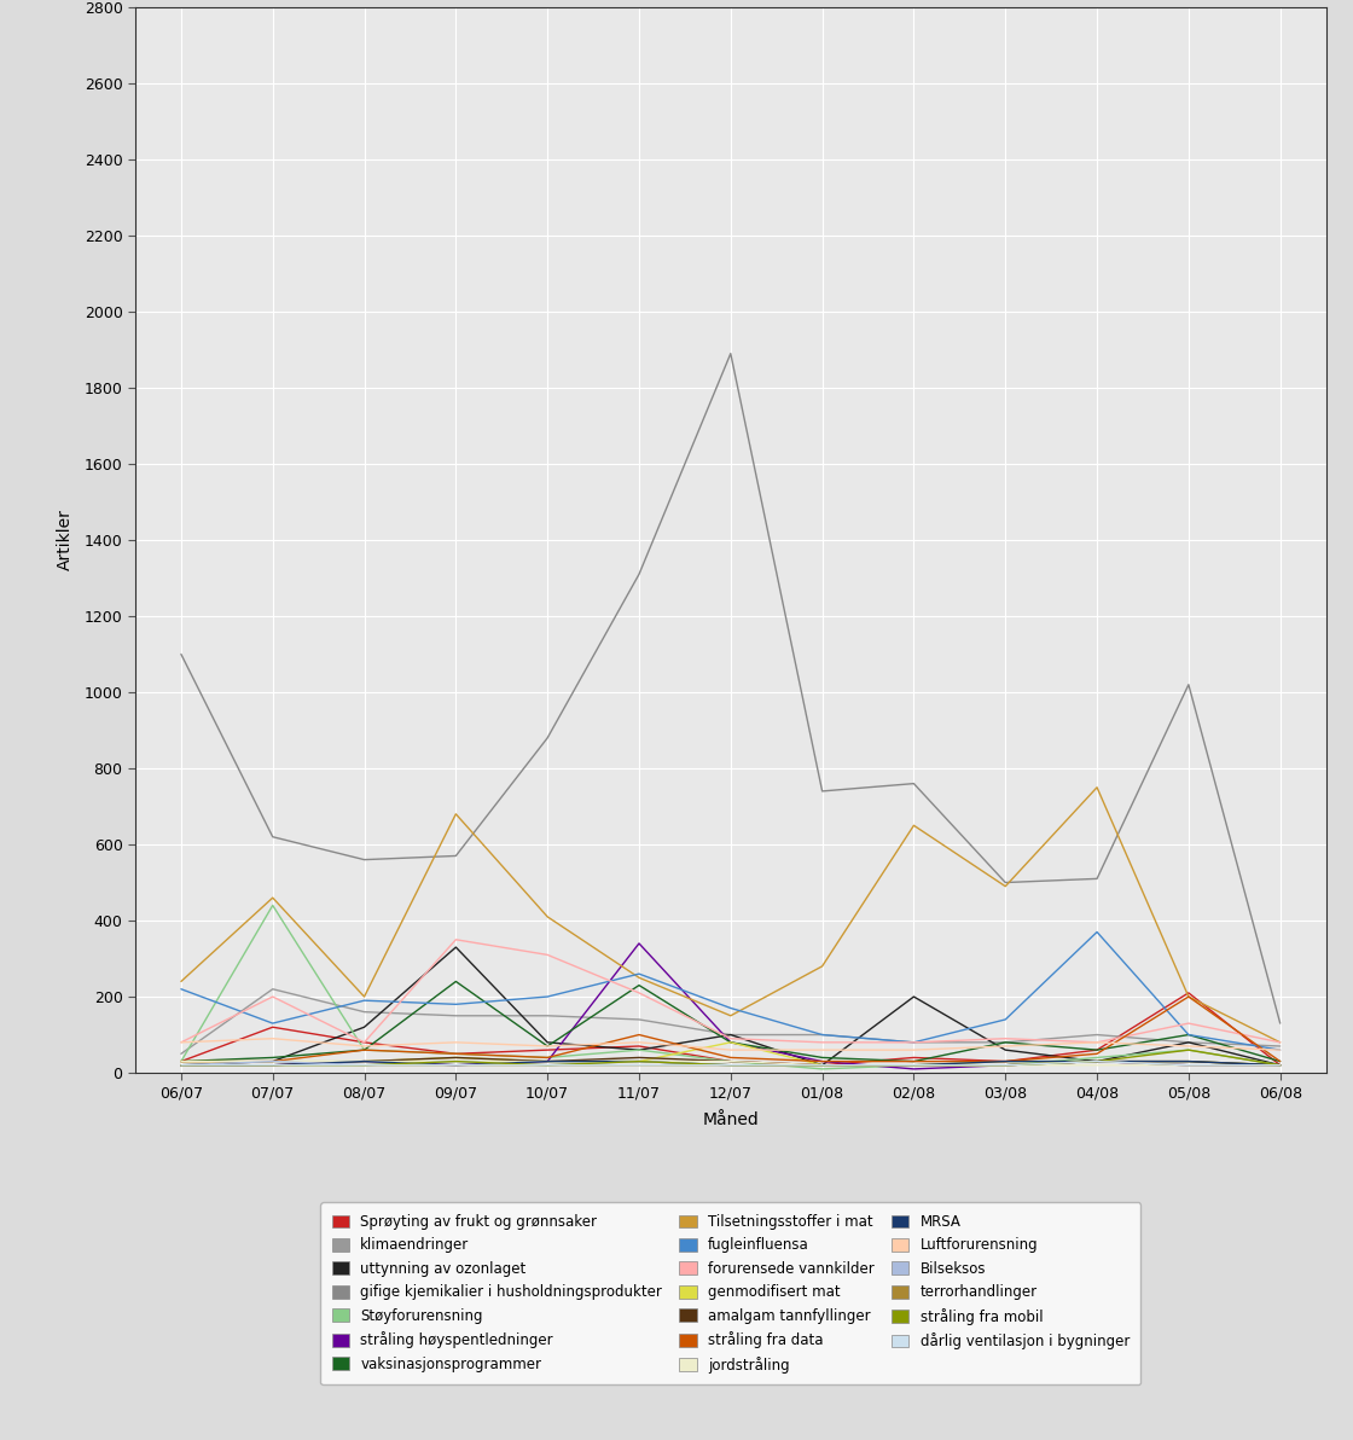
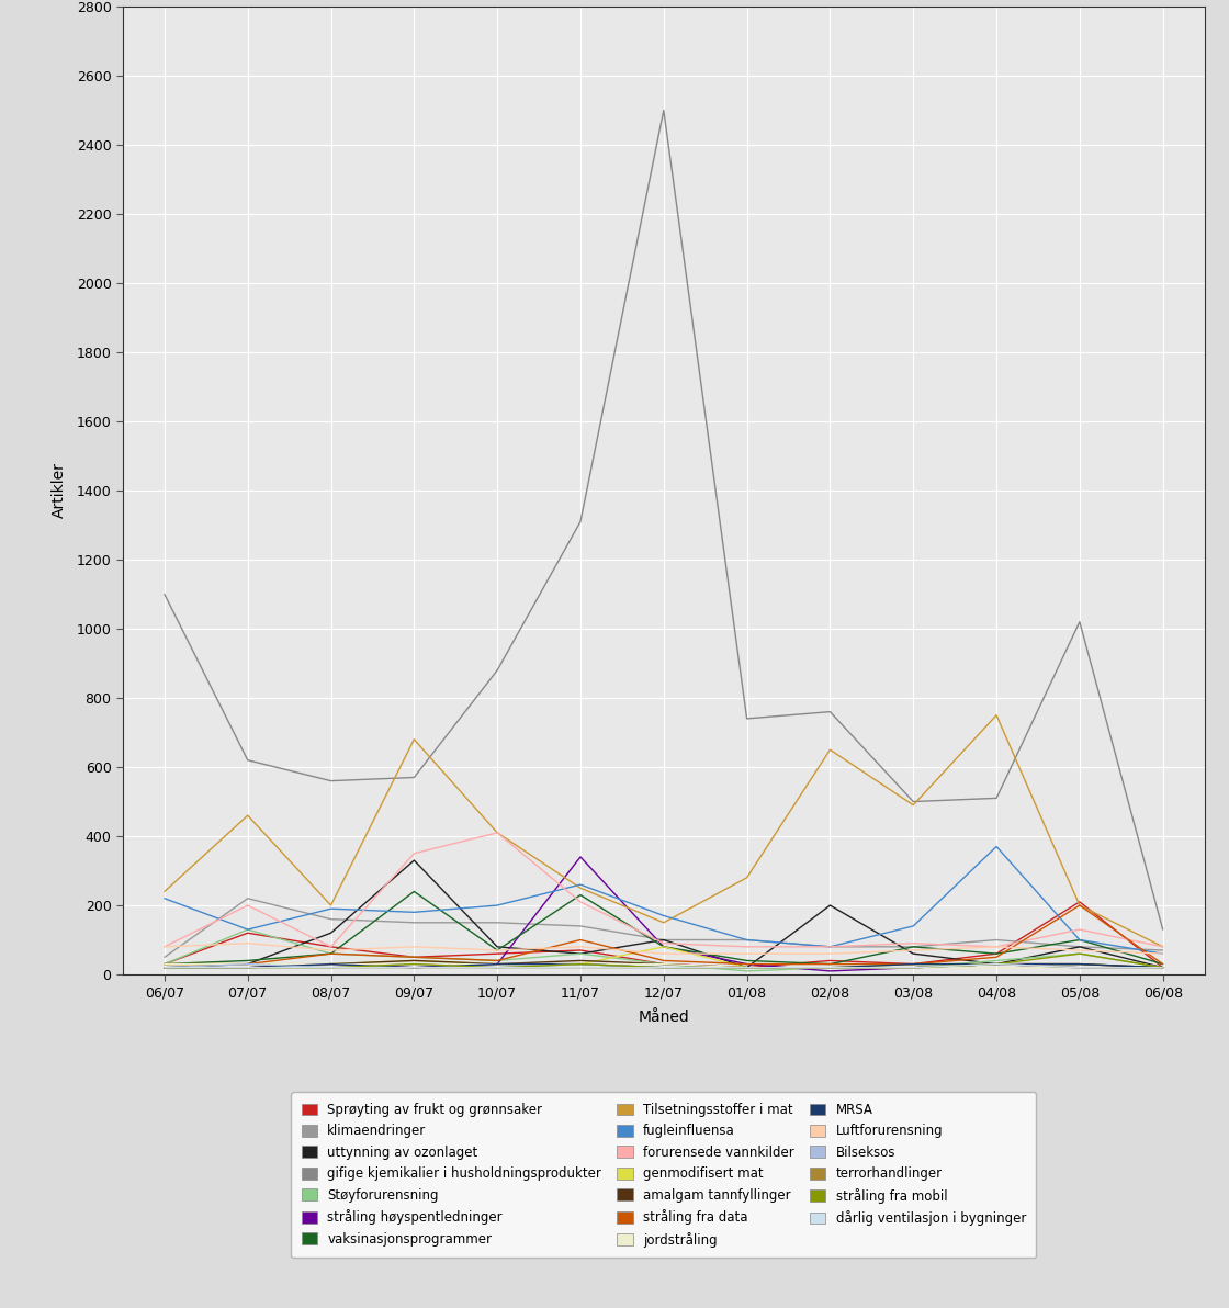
Støyforurensning/07/07: 440 -> 130
forurensede vannkilder/10/07: 310 -> 410
gifige kjemikalier i husholdningsprodukter/12/07: 1890 -> 2500
